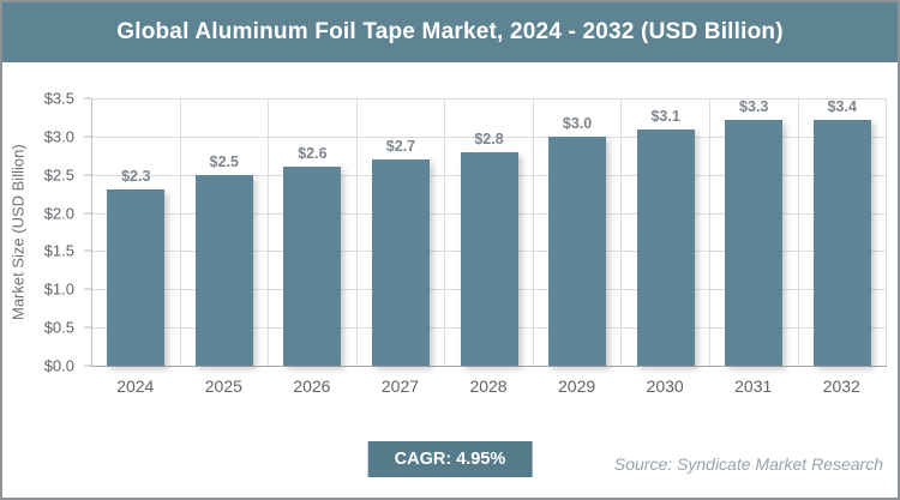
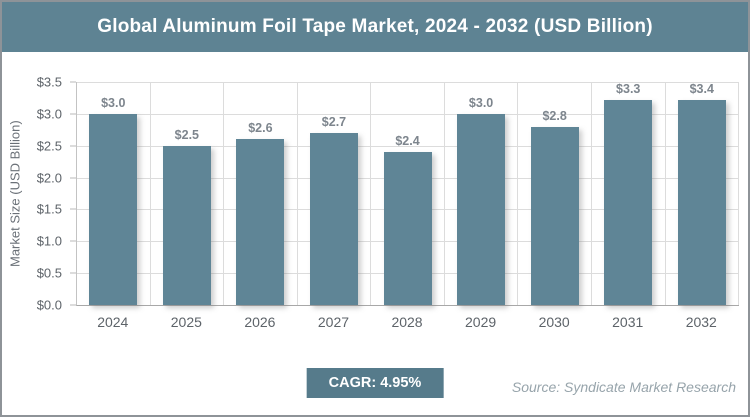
2024: $2.3 -> $3.0
2028: $2.8 -> $2.4
2030: $3.1 -> $2.8
